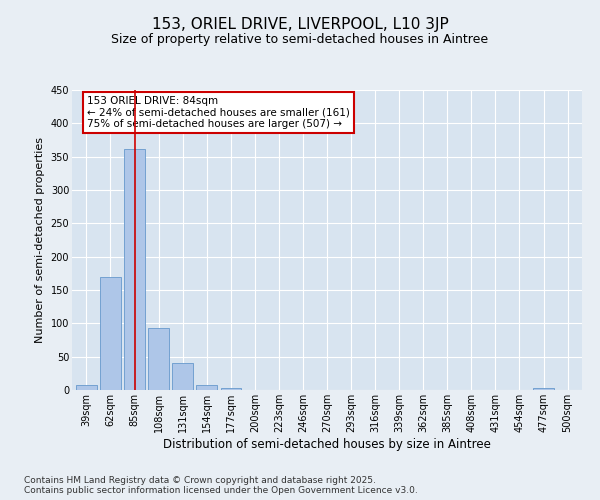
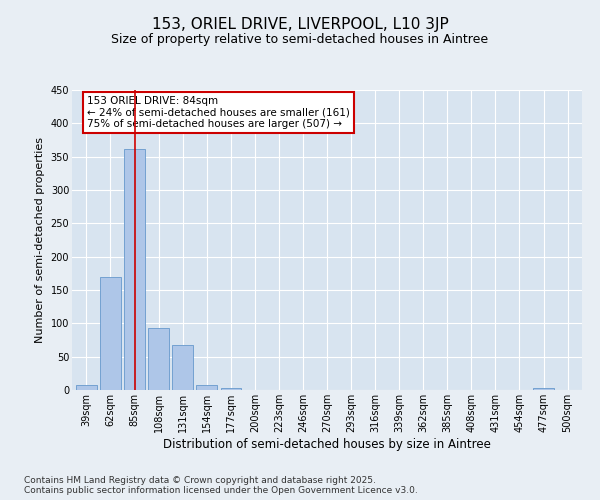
131sqm: 40 -> 68
